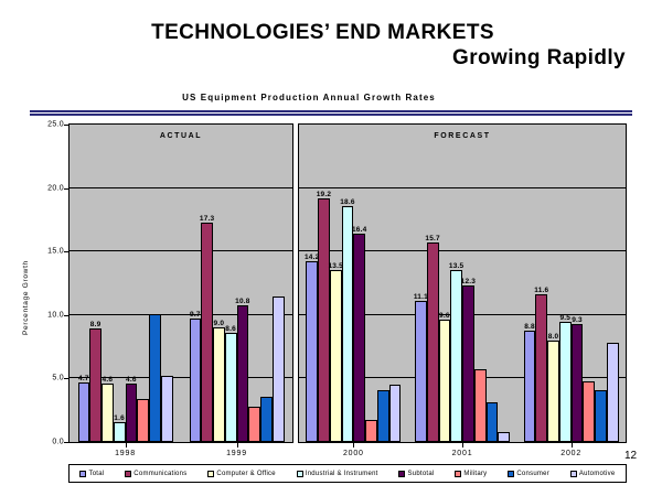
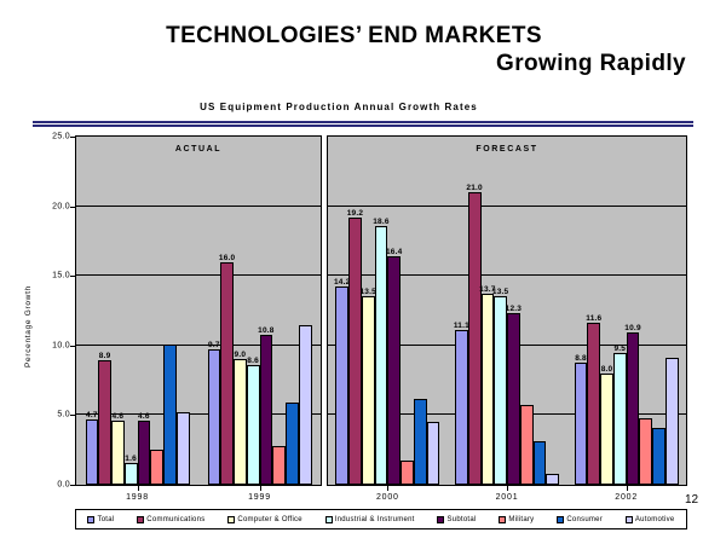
Military/1998: 3.4 -> 2.5
Communications/1999: 17.3 -> 16.0
Consumer/1999: 3.6 -> 5.9
Consumer/2000: 4.1 -> 6.2
Communications/2001: 15.7 -> 21.0
Computer & Office/2001: 9.6 -> 13.7
Subtotal/2002: 9.3 -> 10.9
Automotive/2002: 7.8 -> 9.1
